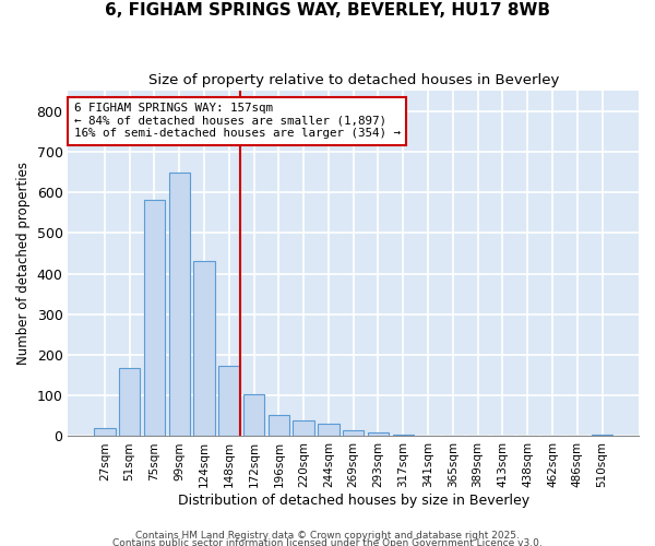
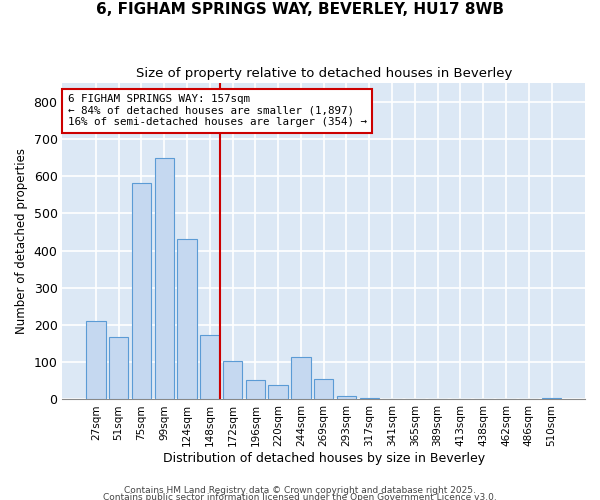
27sqm: 20 -> 210
244sqm: 32 -> 115
269sqm: 15 -> 55
